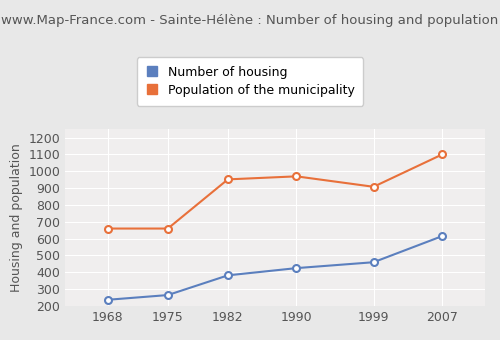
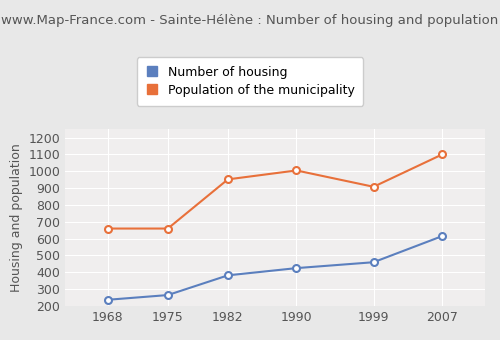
Population of the municipality/1990: 970 -> 1000
